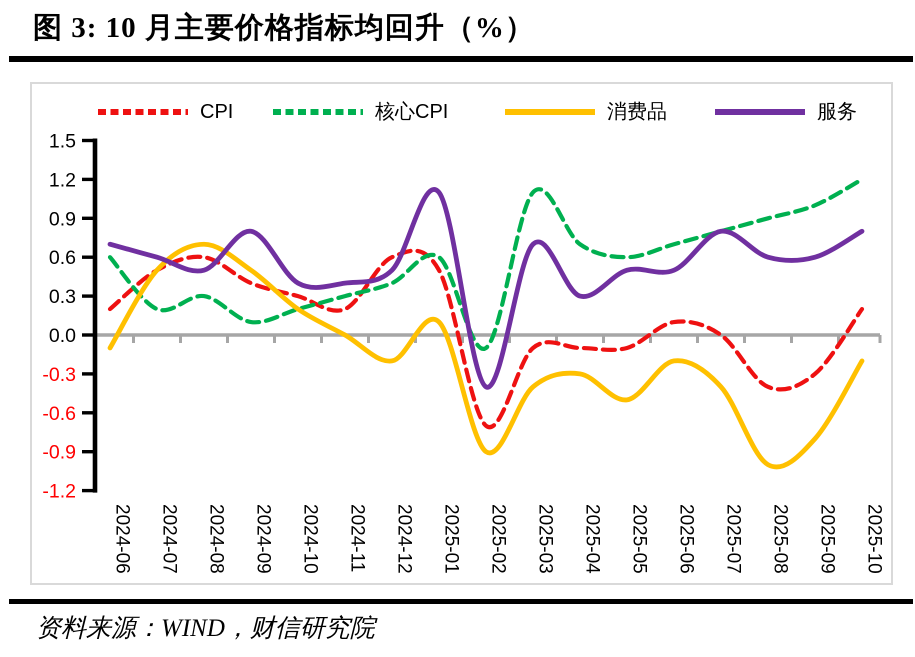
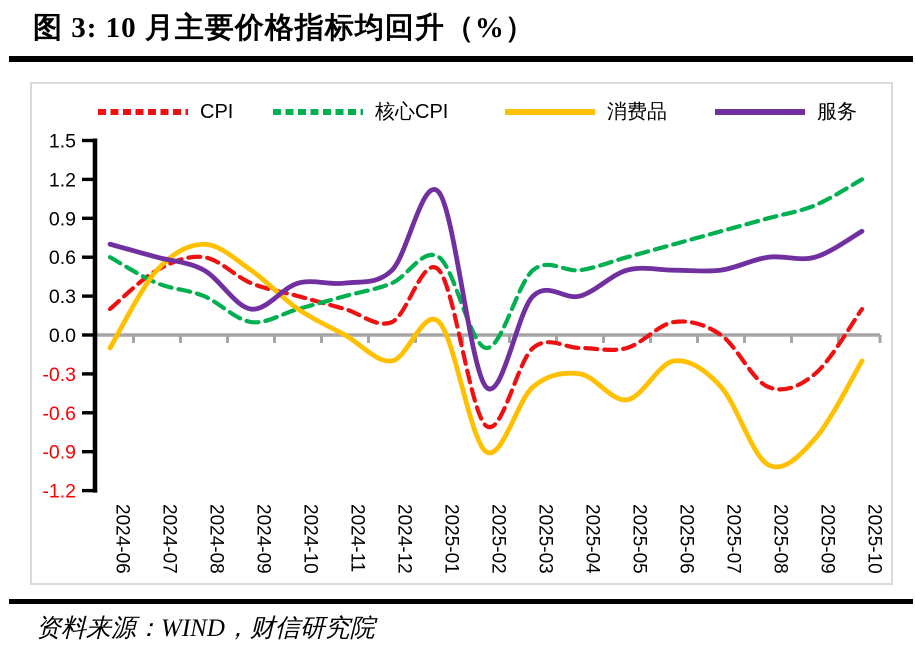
核心CPI/2024-07: 0.2 -> 0.4
服务/2024-09: 0.8 -> 0.2
CPI/2024-12: 0.6 -> 0.1
核心CPI/2025-03: 1.1 -> 0.5
服务/2025-03: 0.7 -> 0.3
核心CPI/2025-04: 0.7 -> 0.5
服务/2025-07: 0.8 -> 0.5
